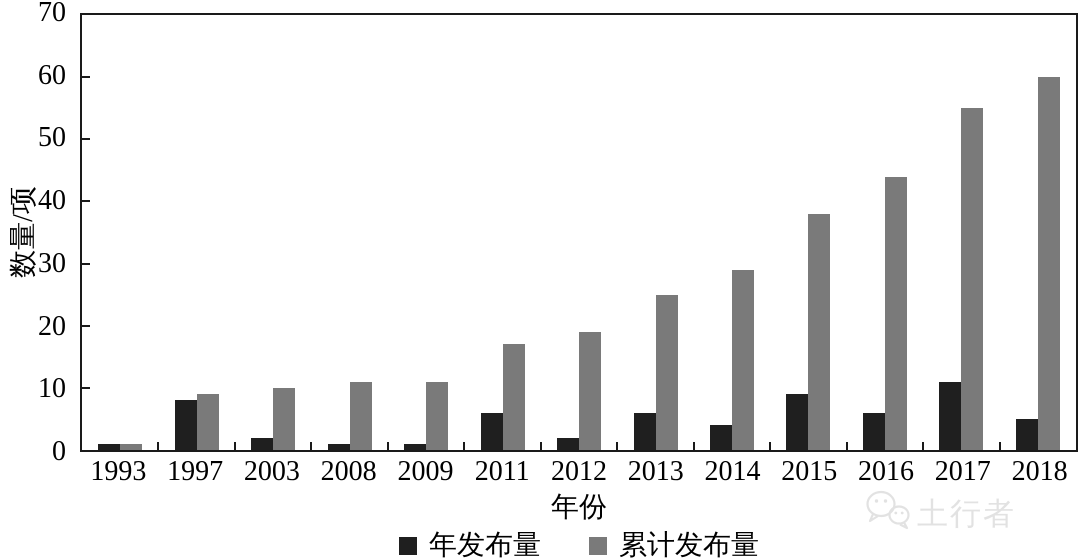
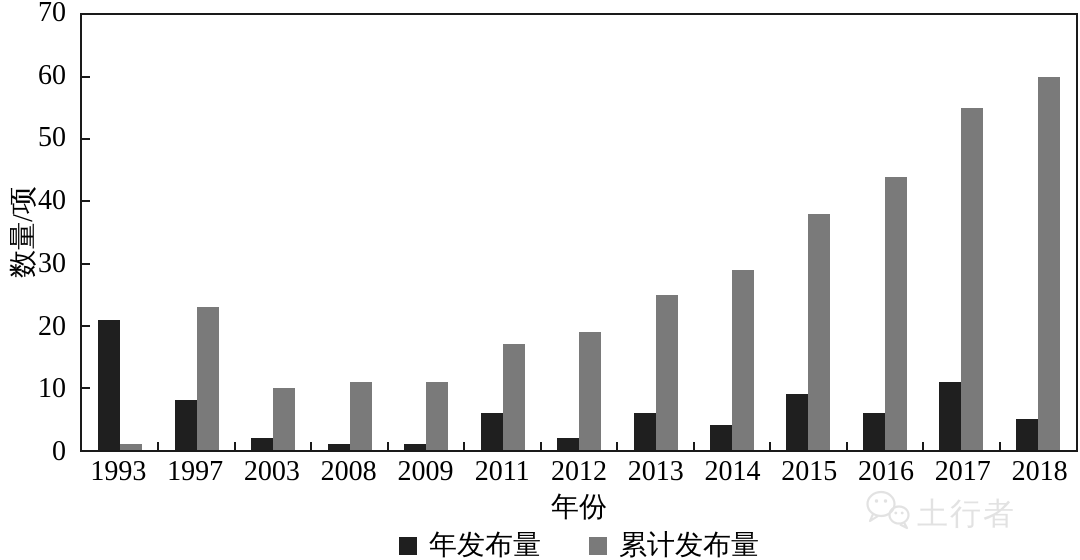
年发布量/1993: 1 -> 21
累计发布量/1997: 9 -> 23
